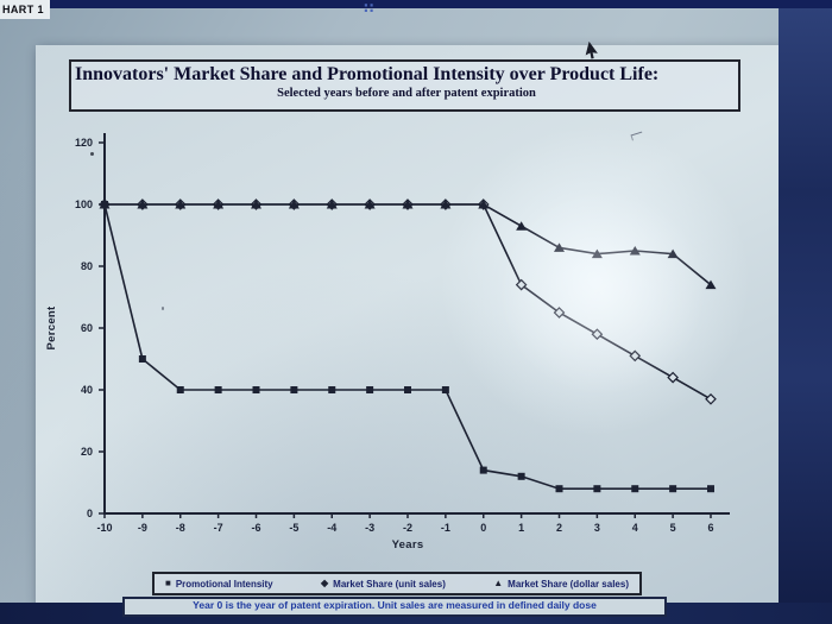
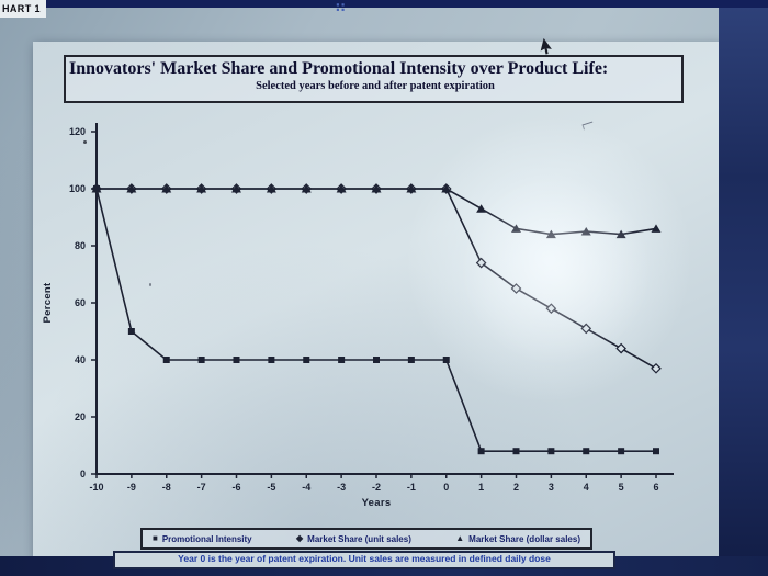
Promotional Intensity/0: 14 -> 40
Promotional Intensity/1: 12 -> 8
Market Share (dollar sales)/6: 74 -> 86
